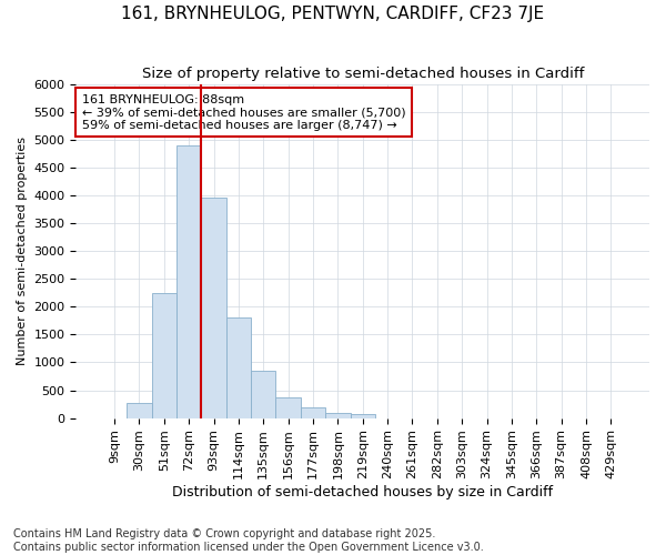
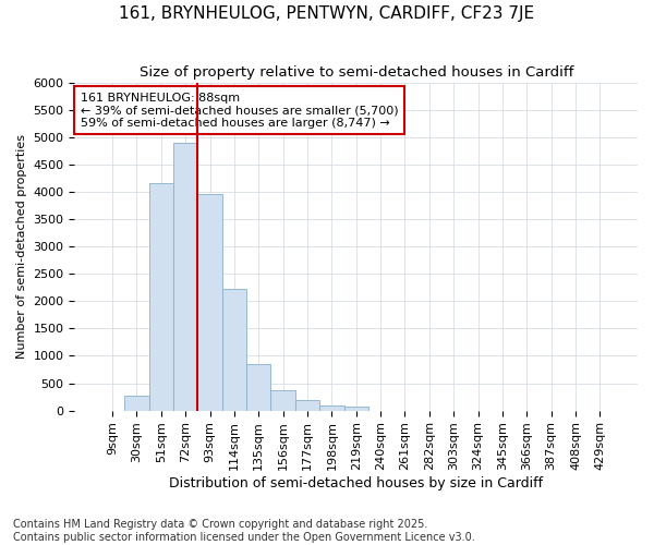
51sqm: 2250 -> 4160
114sqm: 1800 -> 2220
